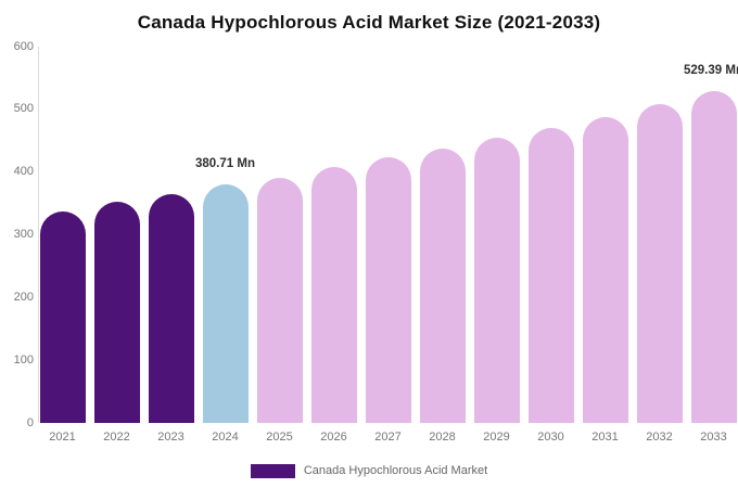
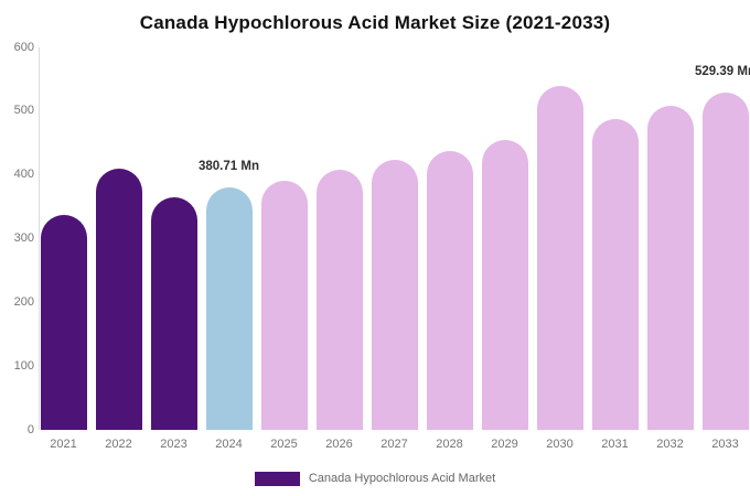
2022: 350 -> 410
2030: 470 -> 540
